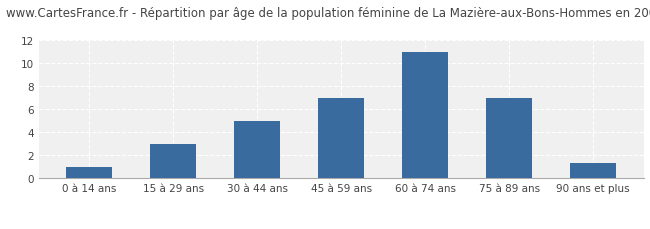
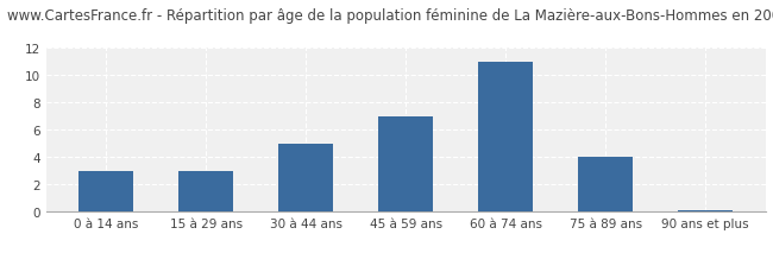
0 à 14 ans: 1.0 -> 3.0
75 à 89 ans: 7.0 -> 4.0
90 ans et plus: 1.3 -> 0.1
